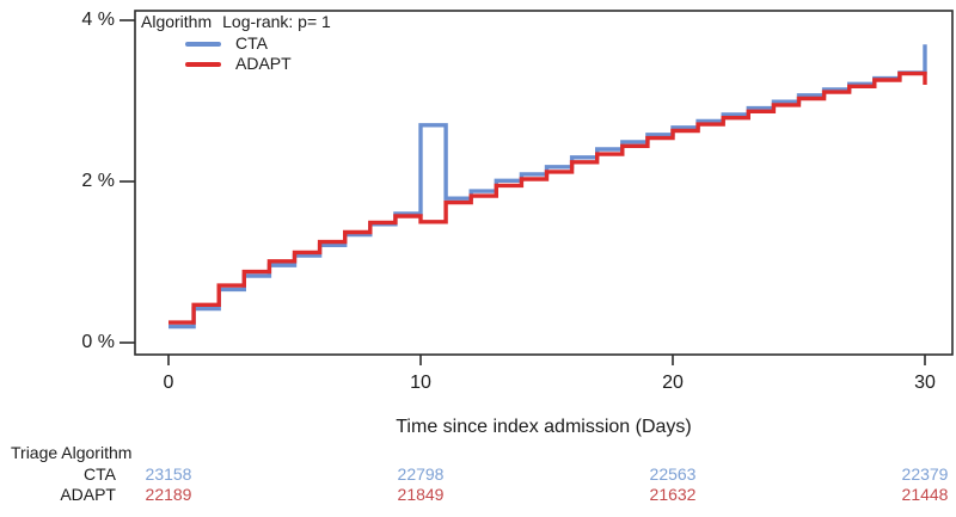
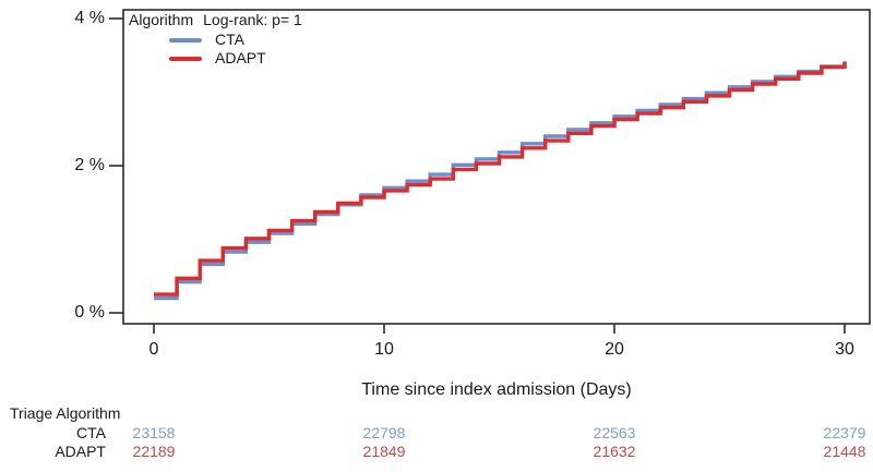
CTA/10: 2.7% -> 1.7%
ADAPT/10: 1.5% -> 1.7%
CTA/30: 3.7% -> 3.4%
ADAPT/30: 3.2% -> 3.4%
